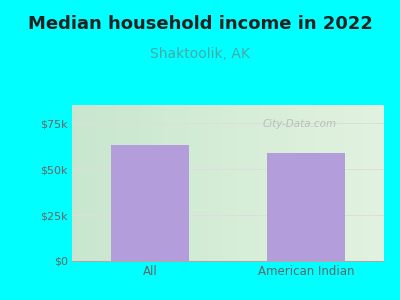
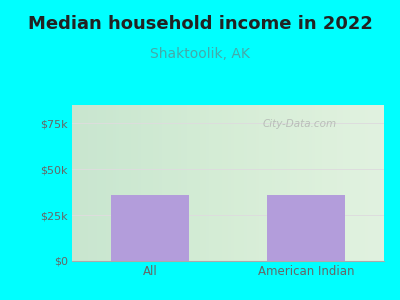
All: $63k -> $36k
American Indian: $59k -> $36k
